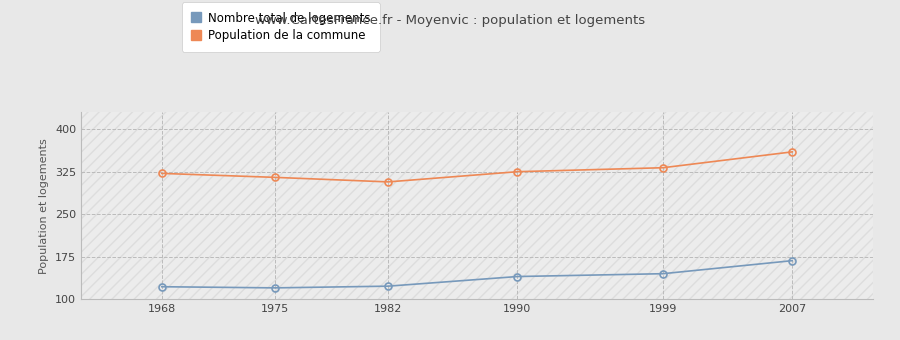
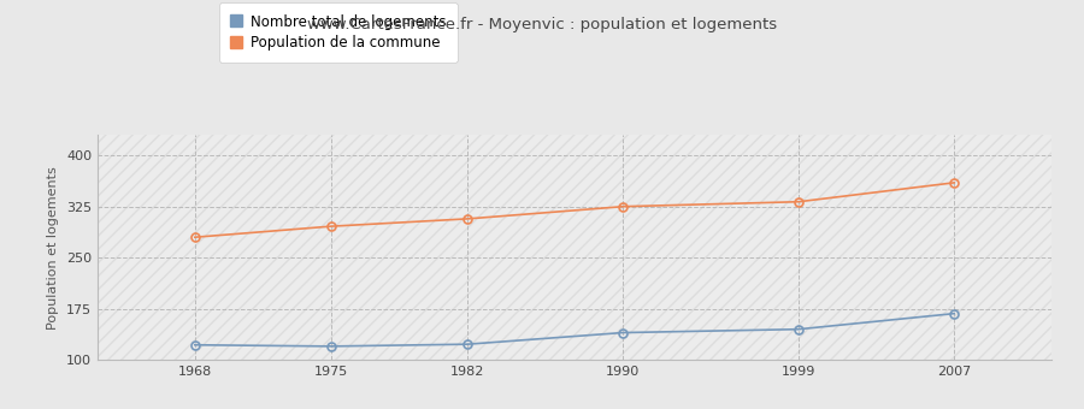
Population de la commune/1968: 322 -> 280
Population de la commune/1975: 315 -> 296
